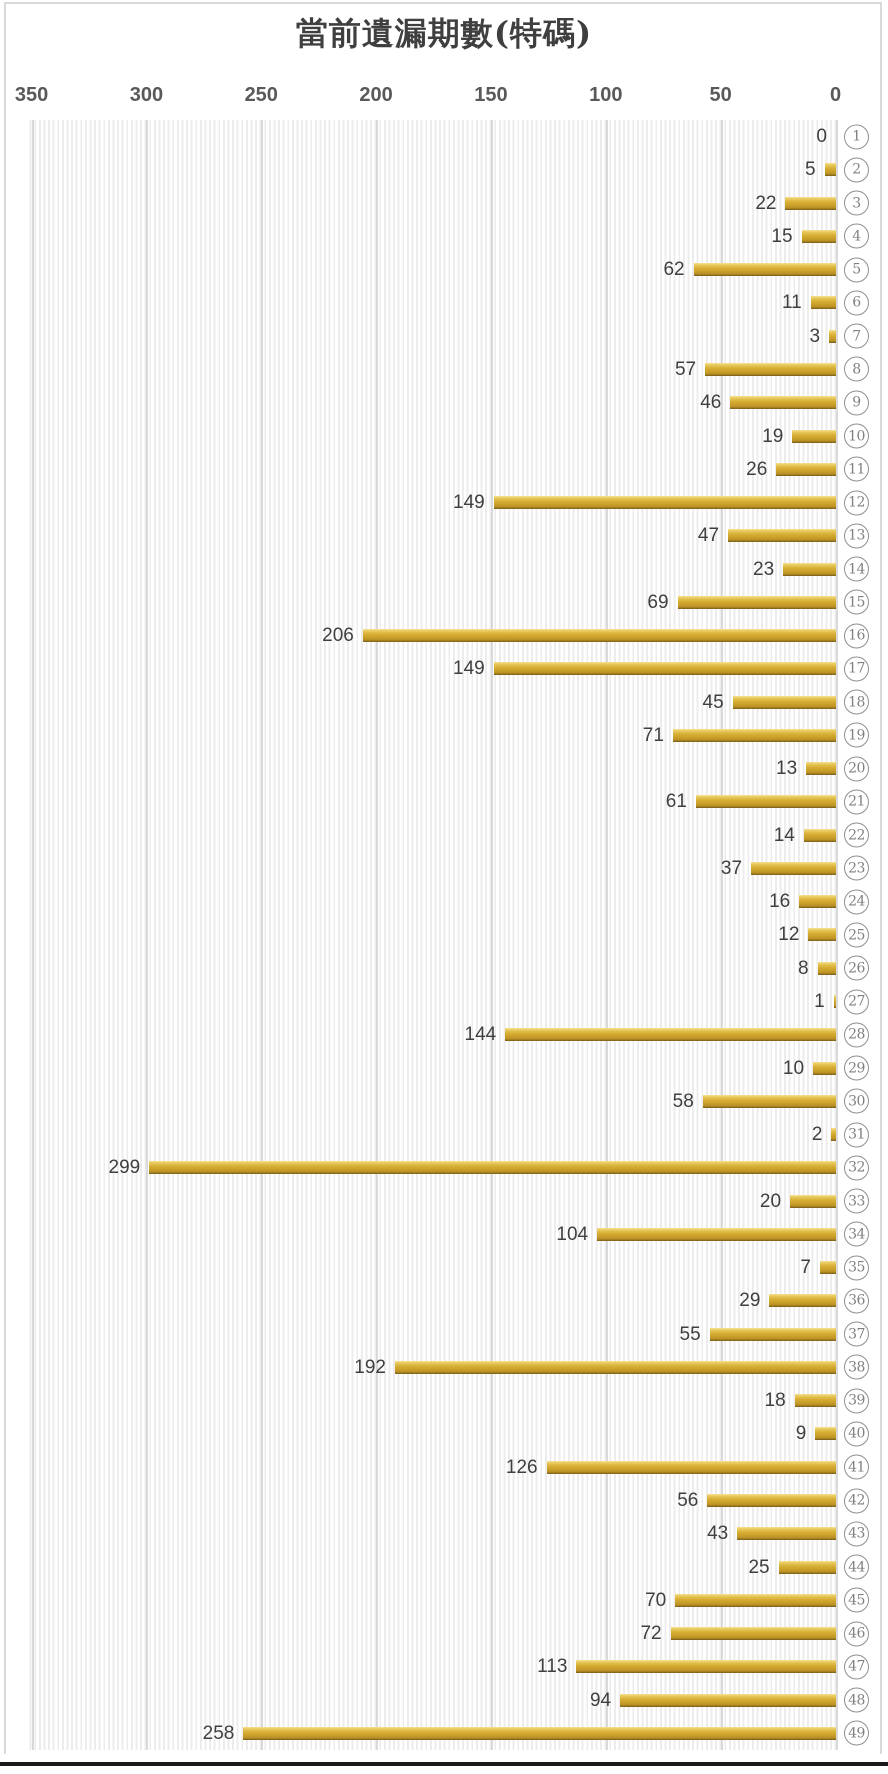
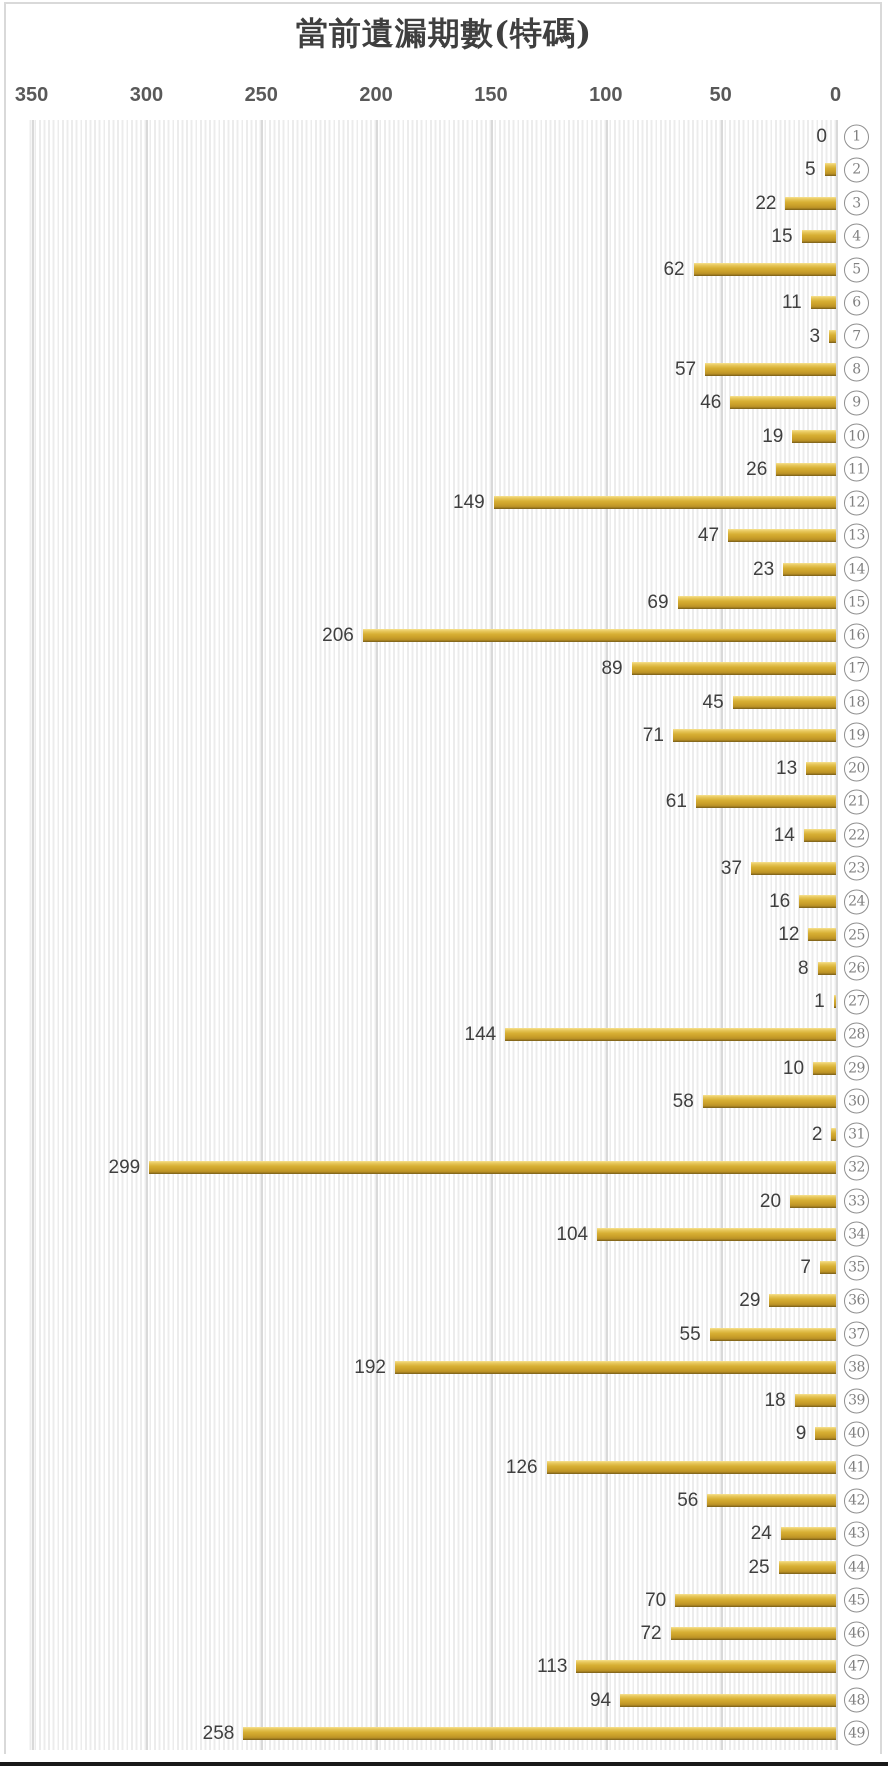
17: 149 -> 89
43: 43 -> 24
